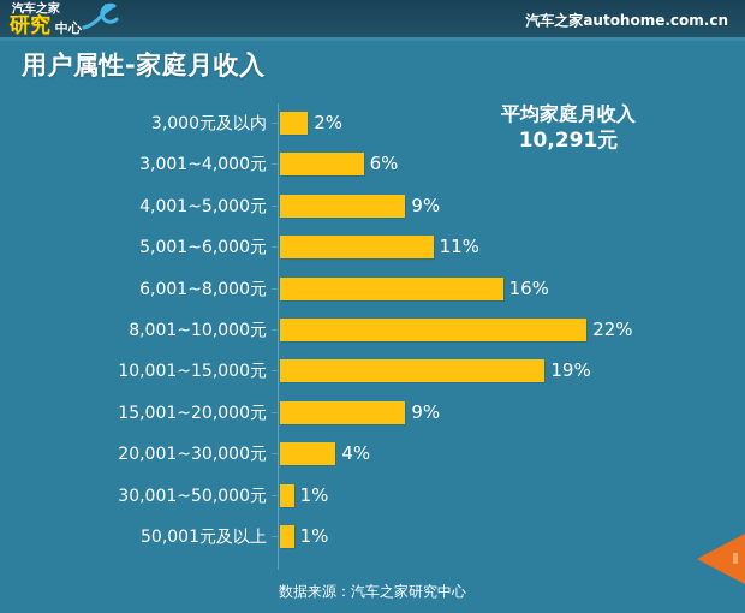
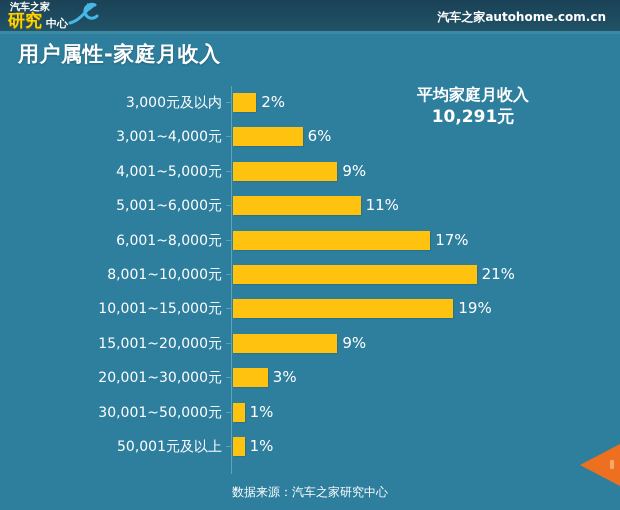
6,001~8,000元: 16% -> 17%
8,001~10,000元: 22% -> 21%
20,001~30,000元: 4% -> 3%
